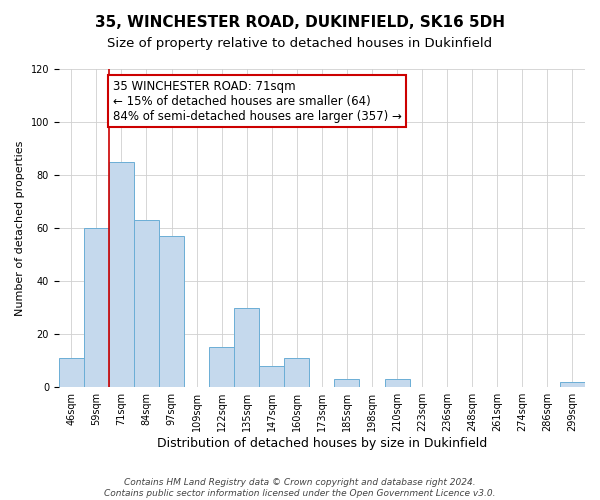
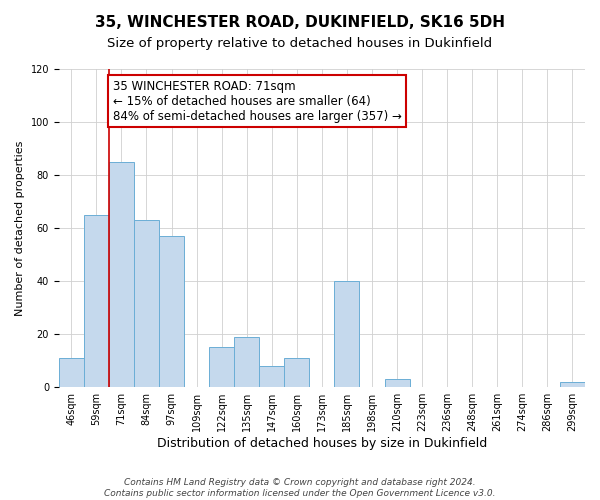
59sqm: 60 -> 65
135sqm: 30 -> 19
185sqm: 3 -> 40
